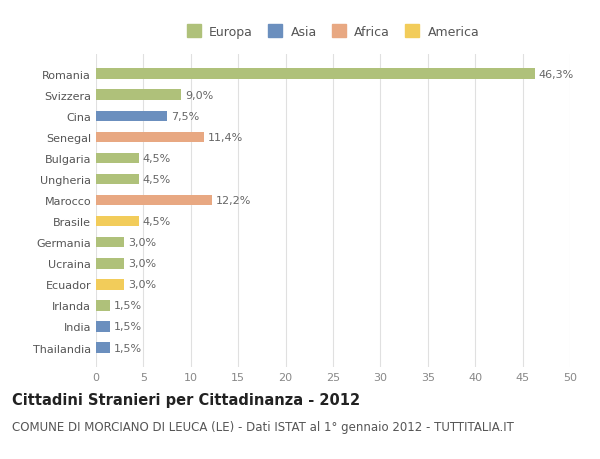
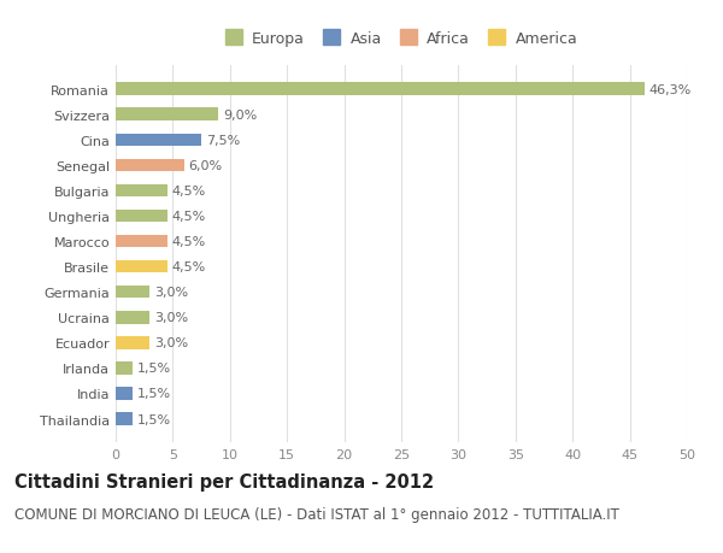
Senegal: 11,4% -> 6,0%
Marocco: 12,2% -> 4,5%
